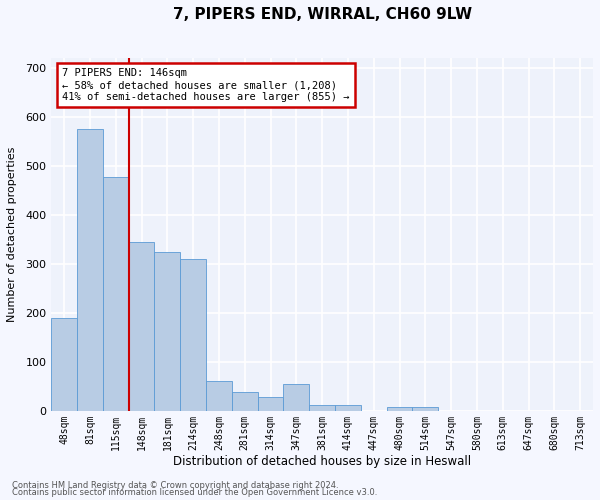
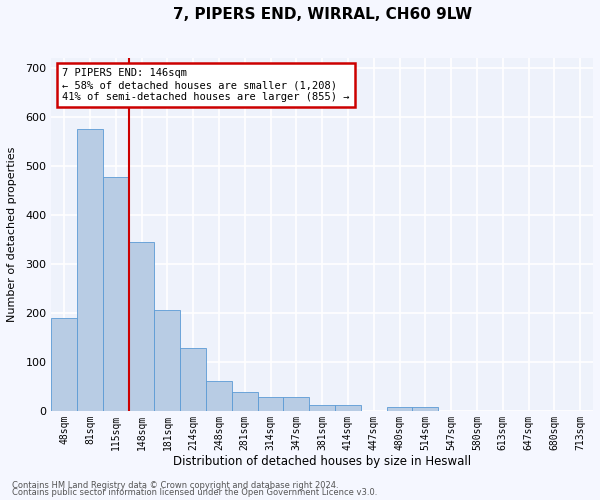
181sqm: 325 -> 207
214sqm: 310 -> 130
347sqm: 55 -> 30
